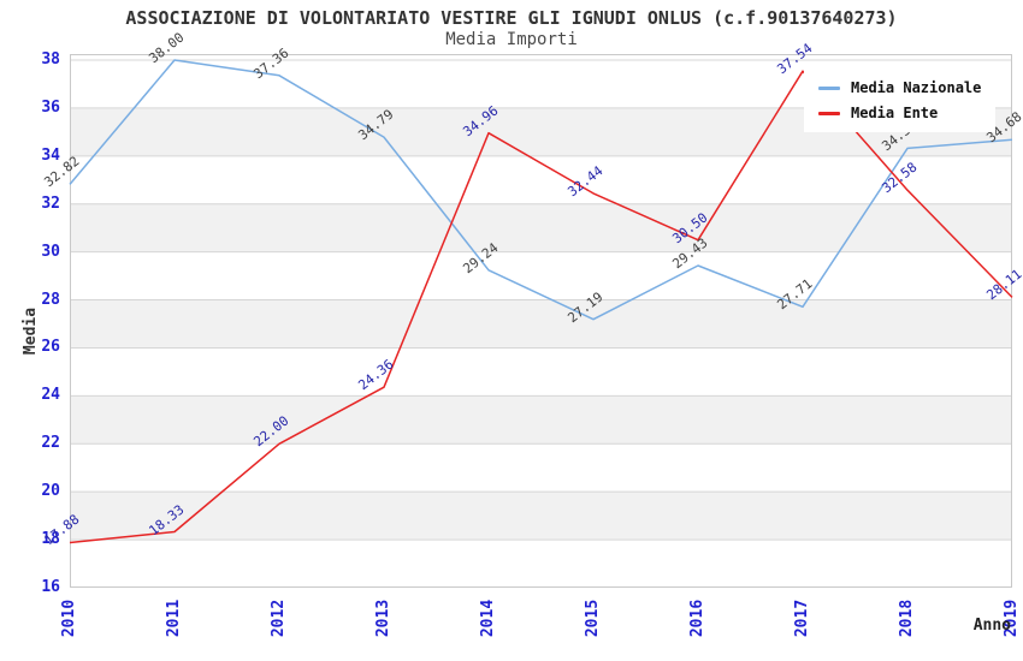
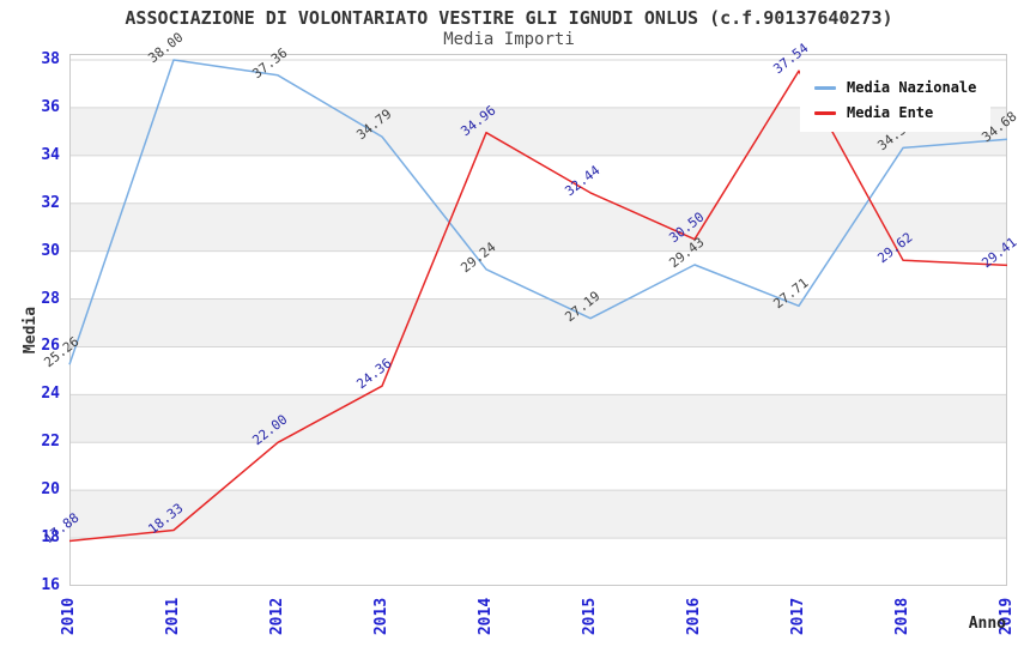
Media Nazionale/2010: 32.82 -> 25.26
Media Ente/2018: 32.58 -> 29.62
Media Ente/2019: 28.11 -> 29.41
